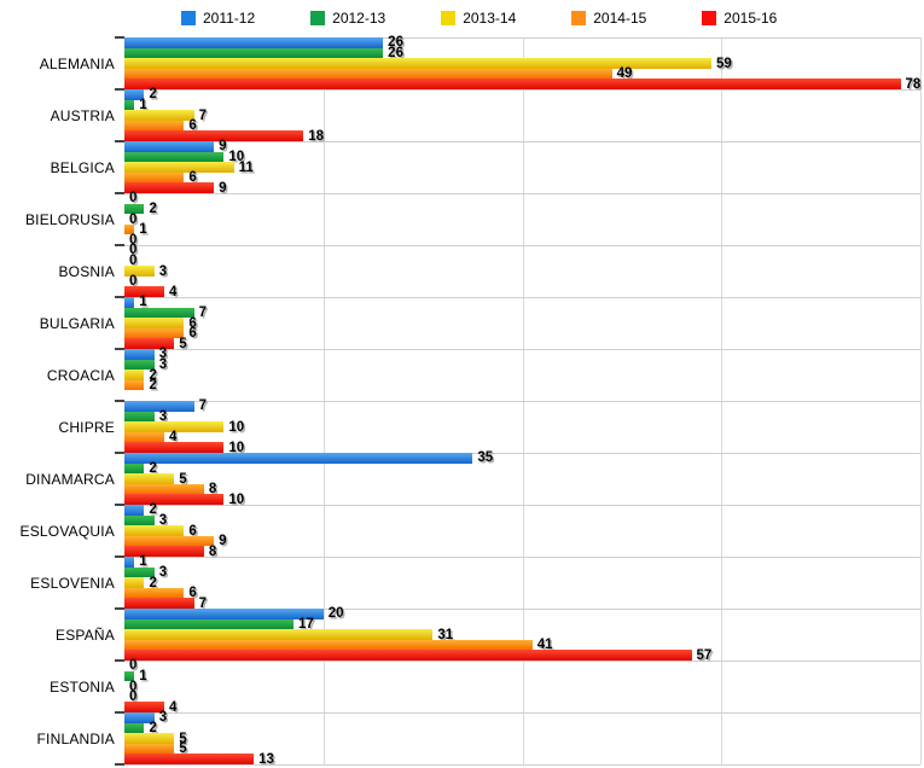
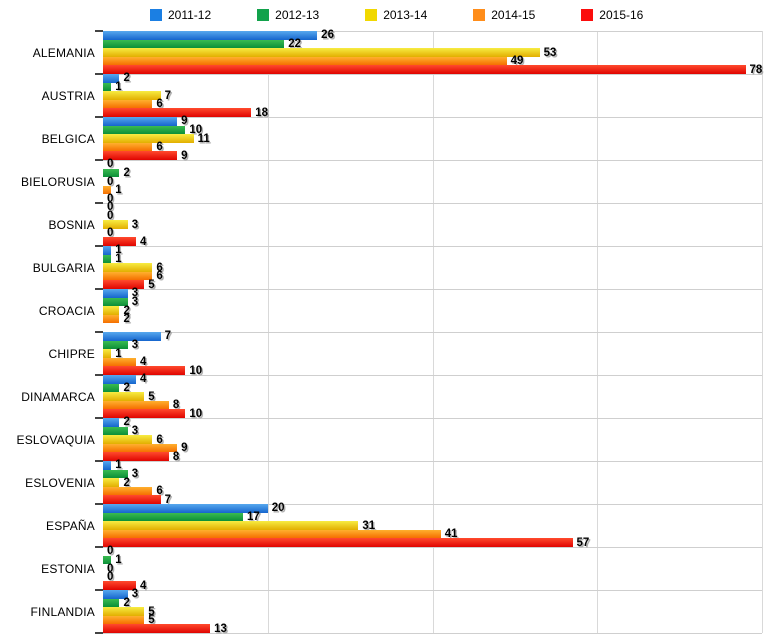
2012-13/ALEMANIA: 26 -> 22
2013-14/ALEMANIA: 59 -> 53
2012-13/BULGARIA: 7 -> 1
2013-14/CHIPRE: 10 -> 1
2011-12/DINAMARCA: 35 -> 4
